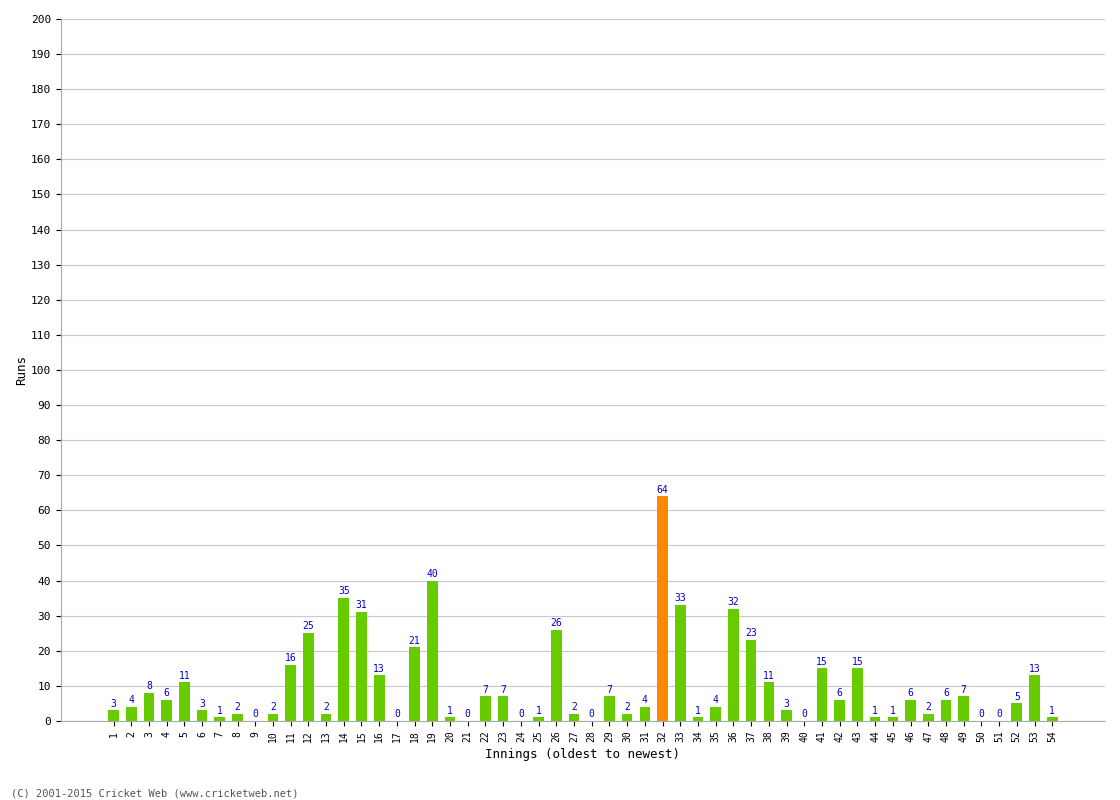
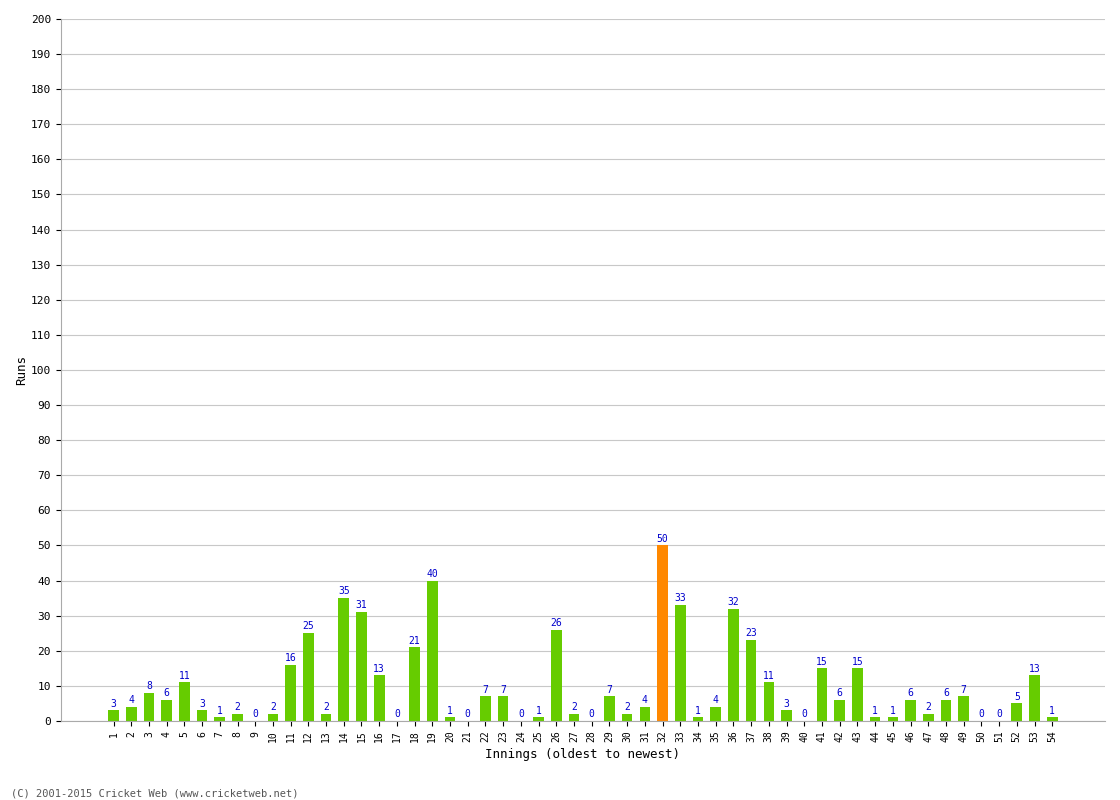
32: 64 -> 50
